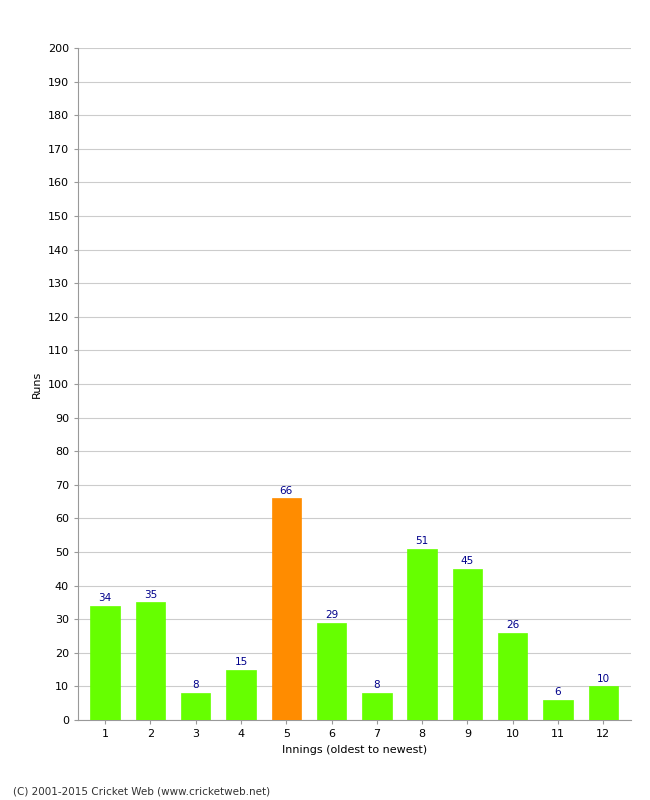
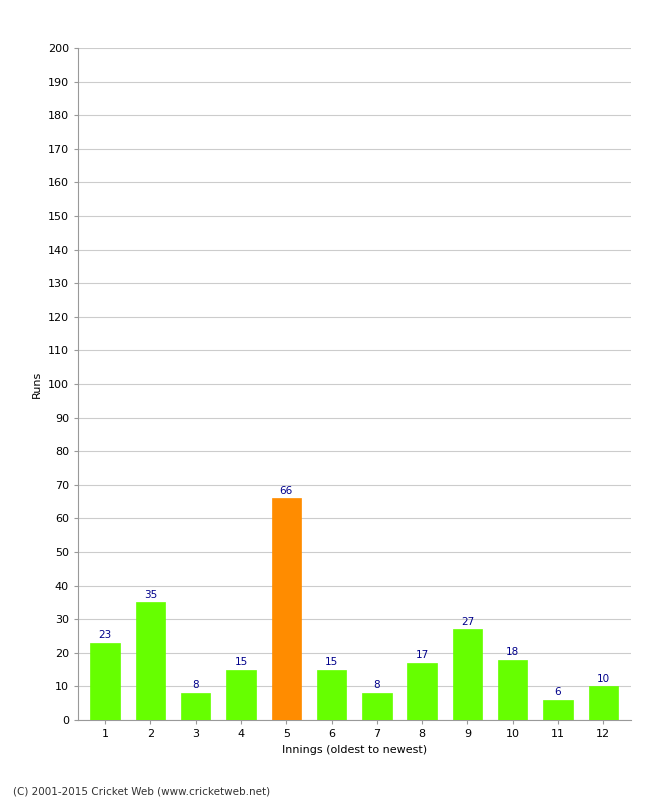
1: 34 -> 23
6: 29 -> 15
8: 51 -> 17
9: 45 -> 27
10: 26 -> 18
